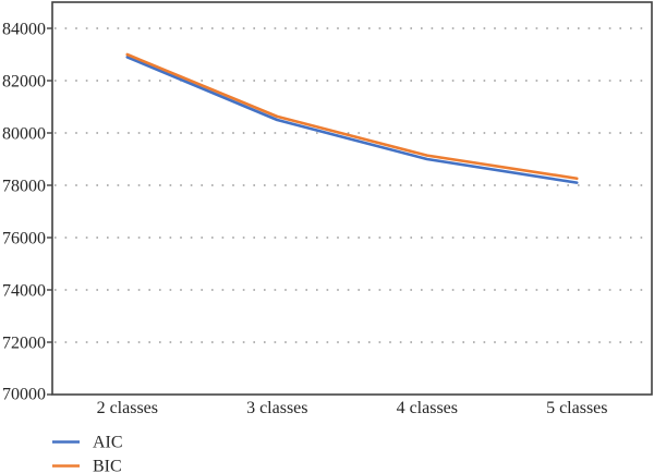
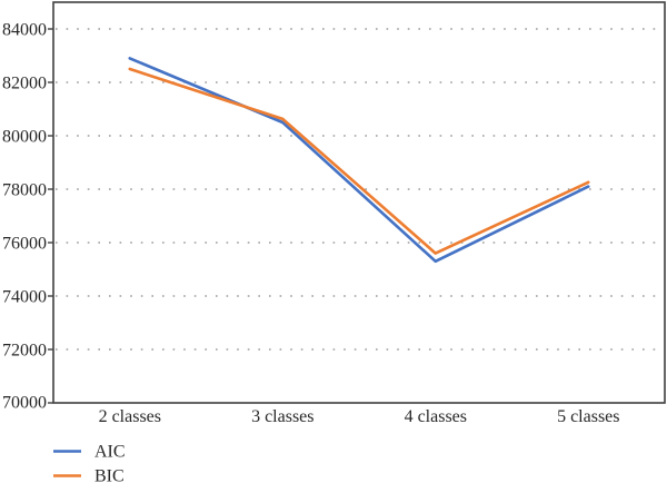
BIC/2 classes: 83000 -> 82500
AIC/4 classes: 79000 -> 75300
BIC/4 classes: 79100 -> 75600
